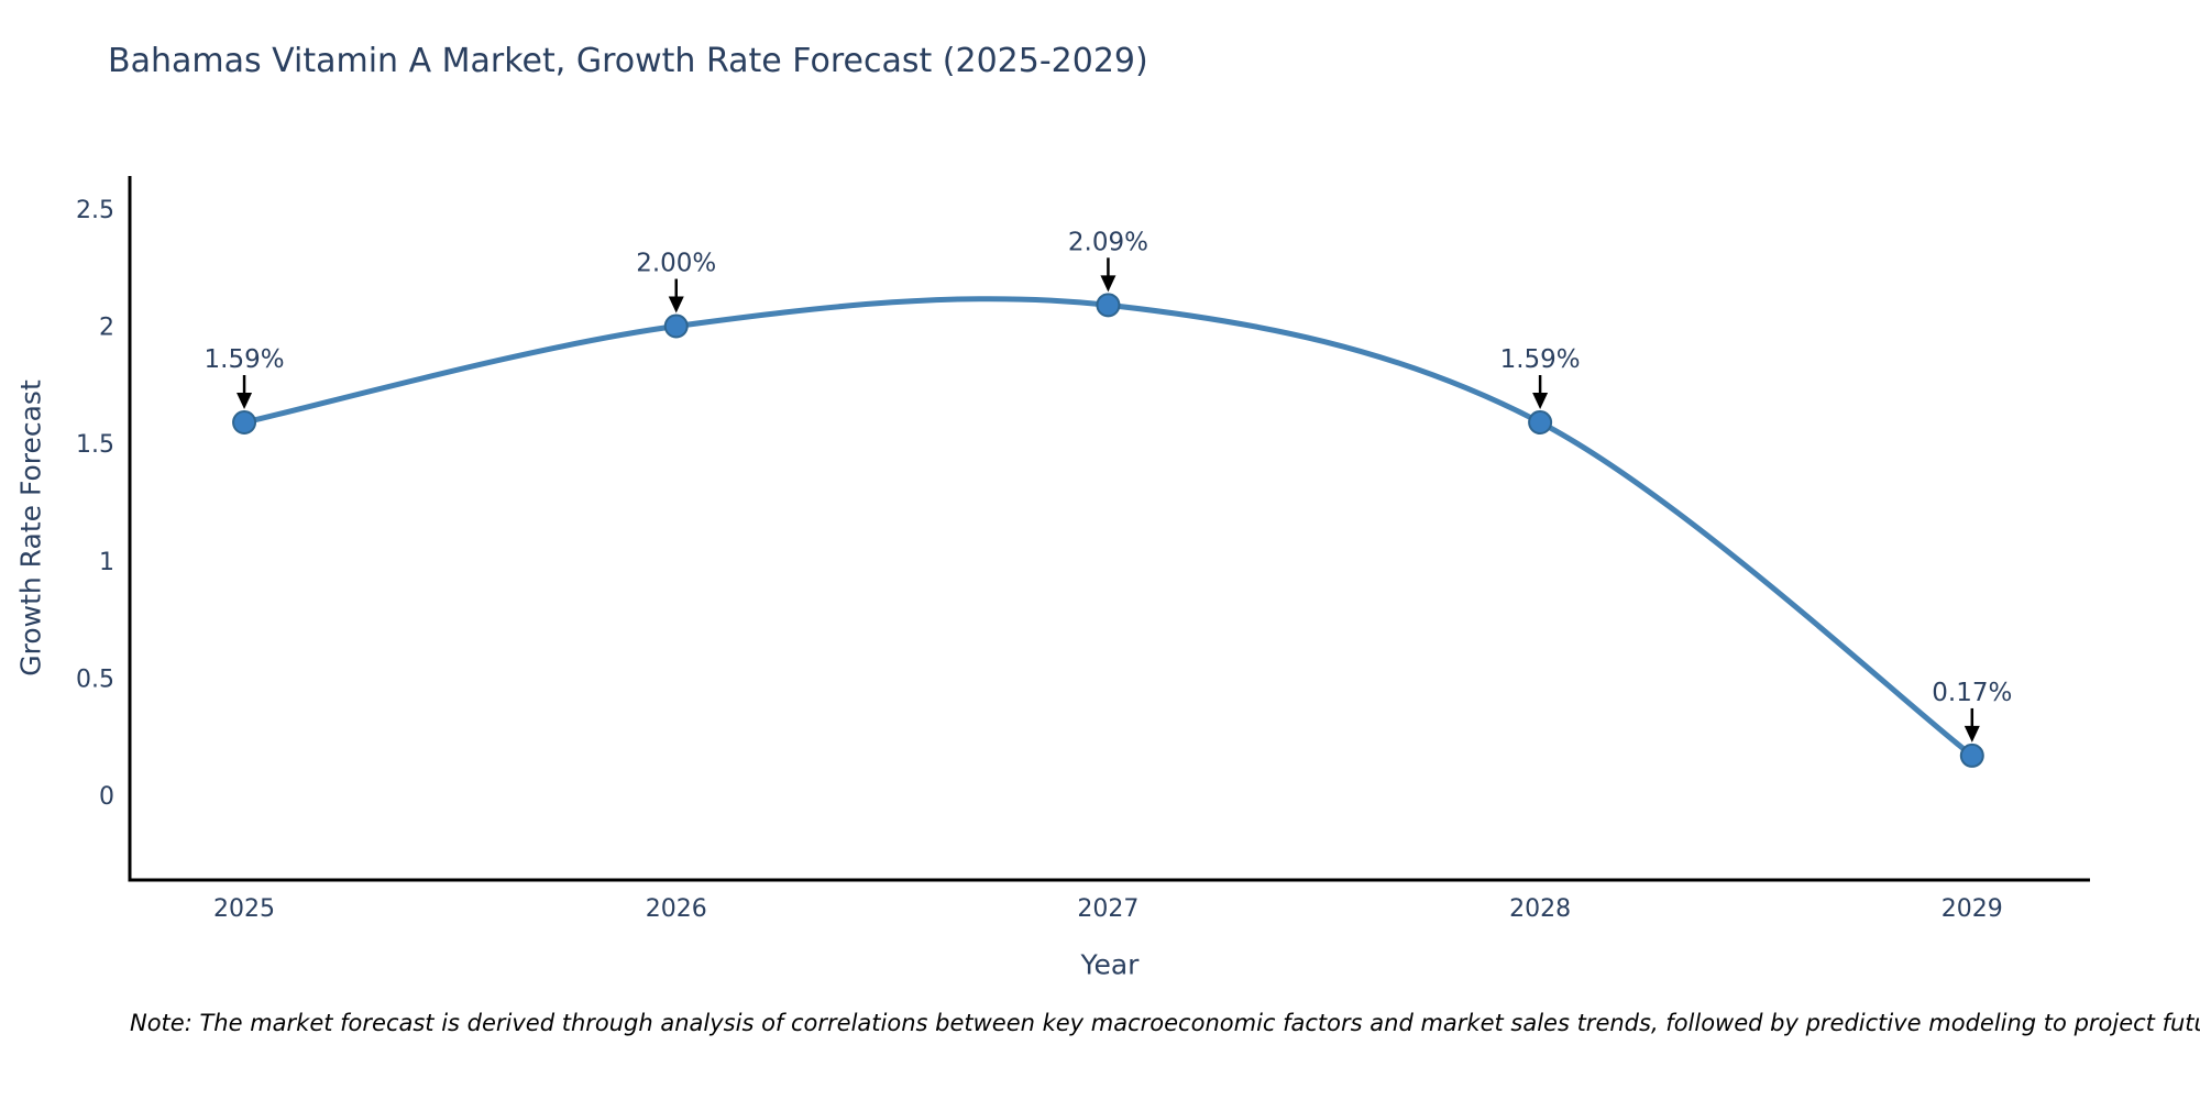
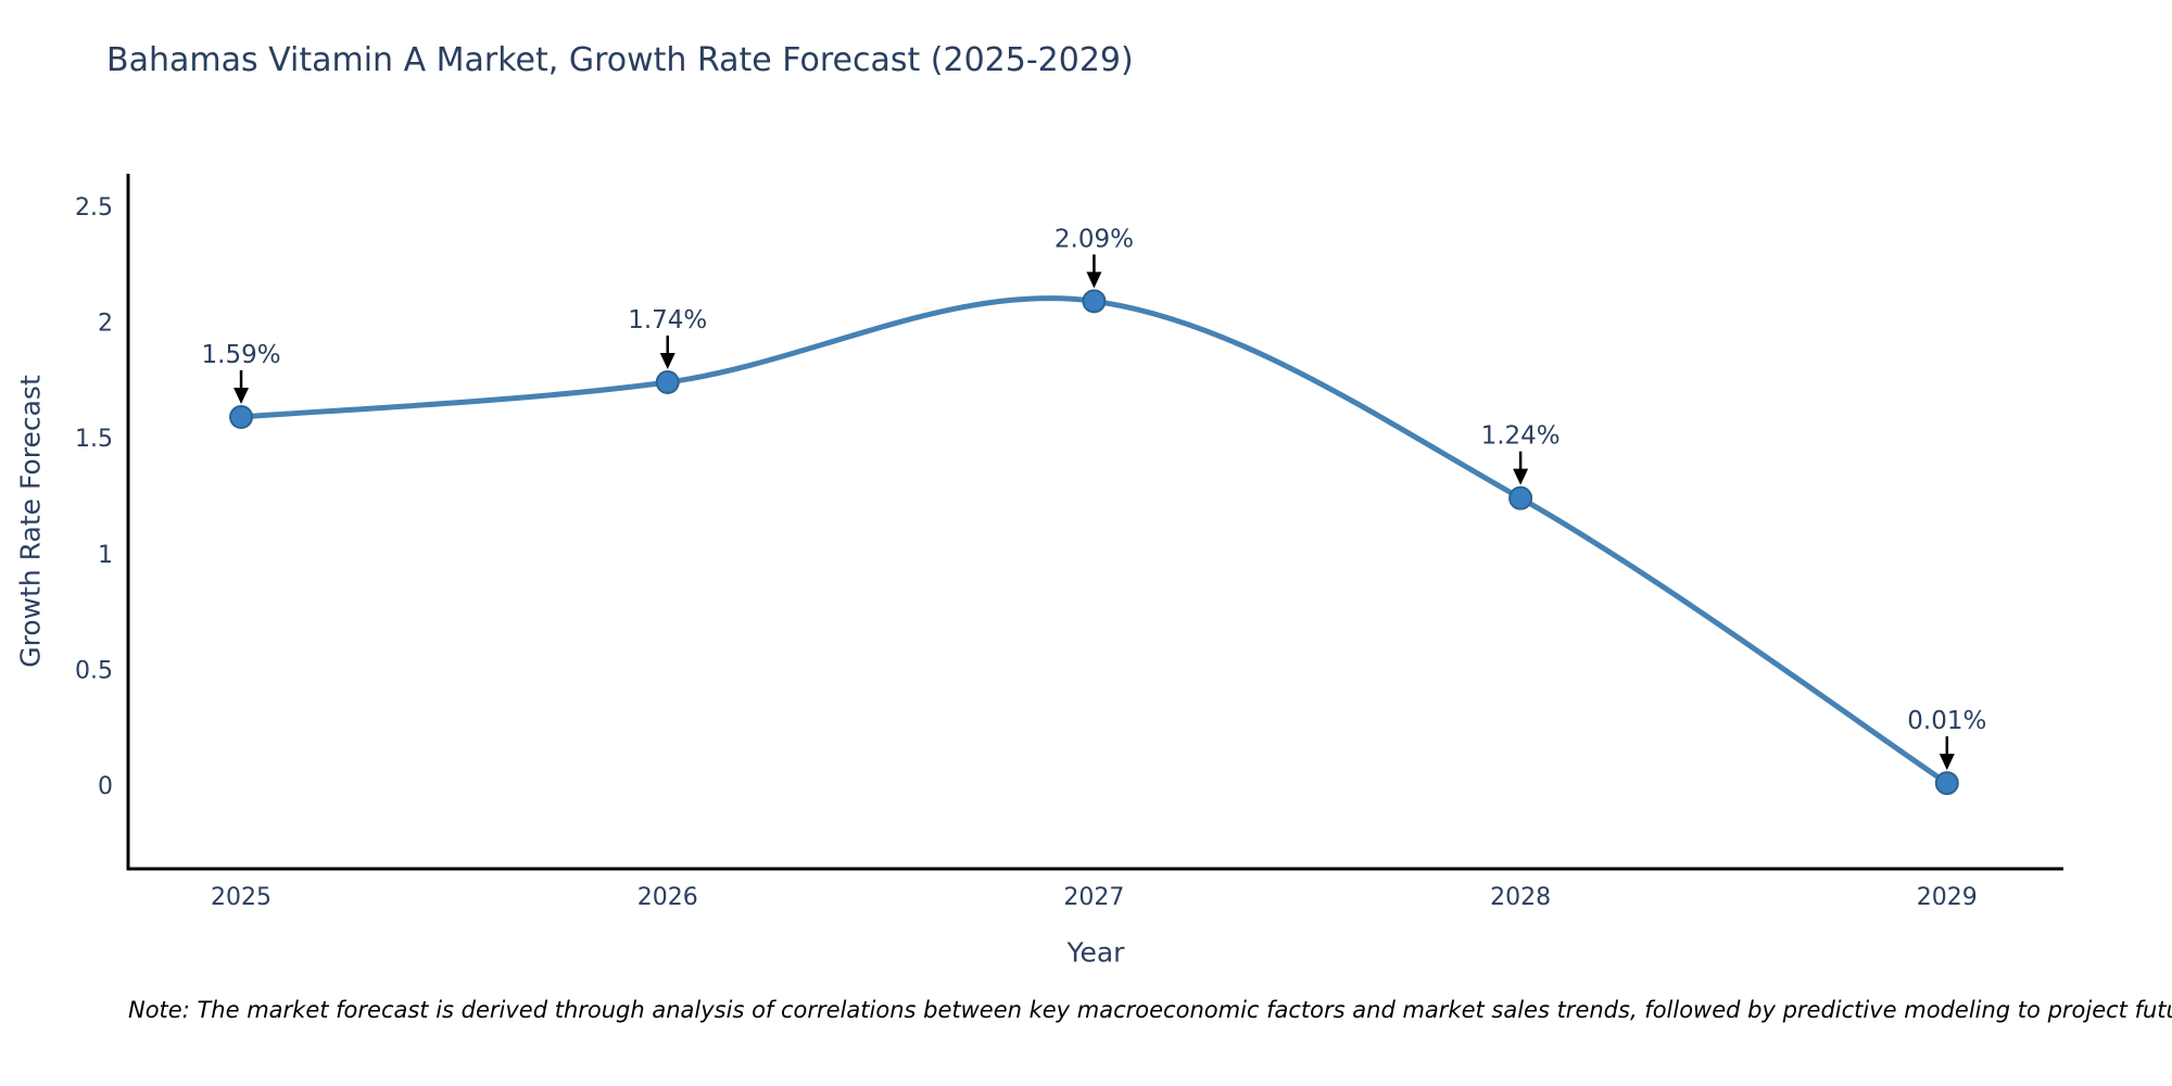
2026: 2.00% -> 1.74%
2028: 1.59% -> 1.24%
2029: 0.17% -> 0.01%
